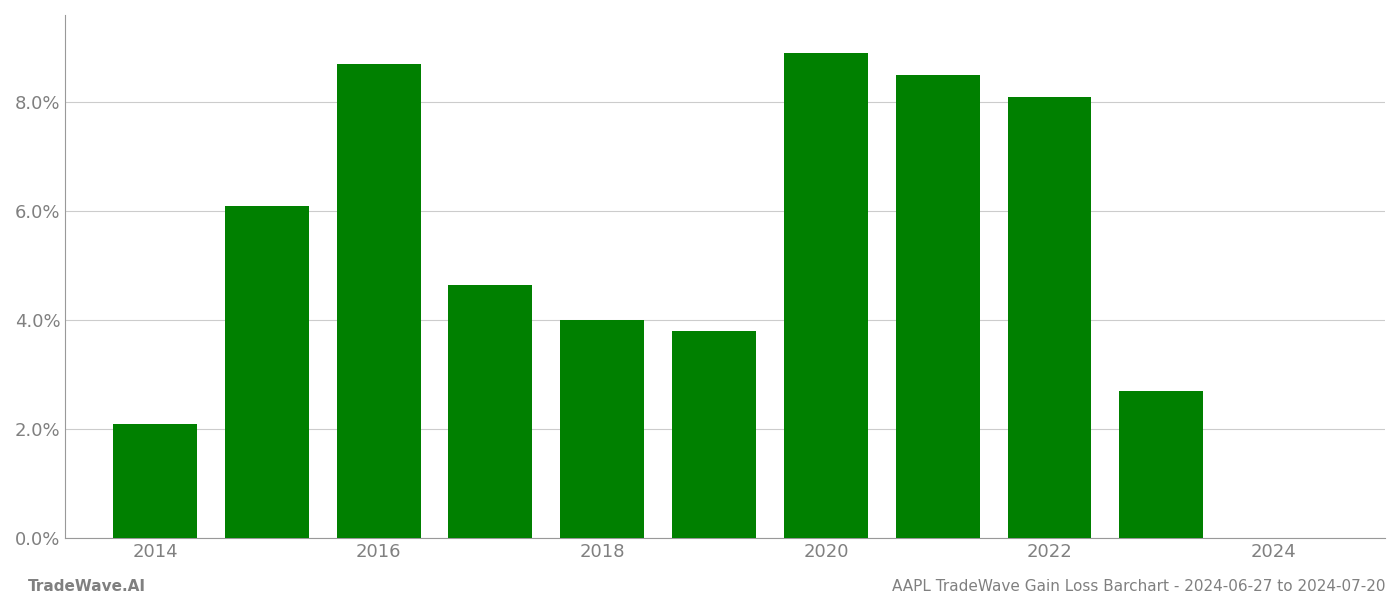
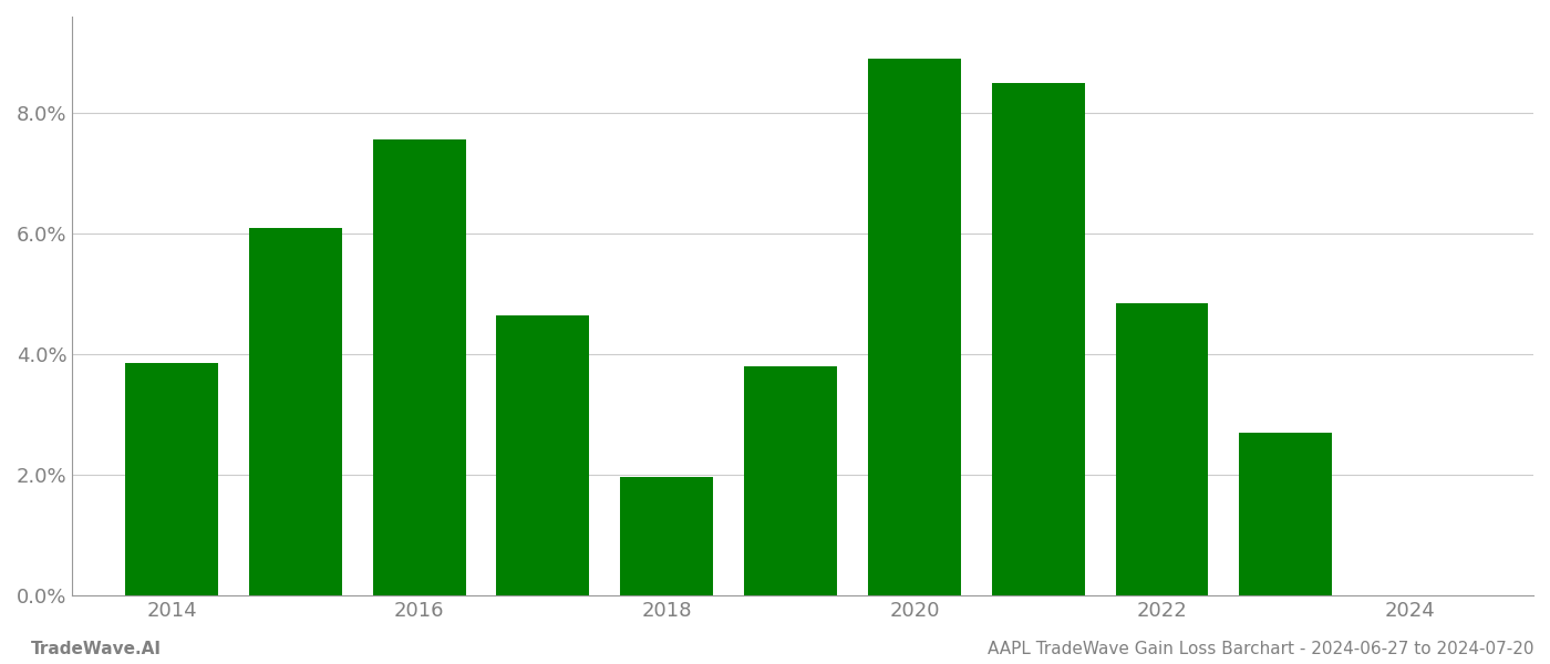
2014: 2.10% -> 3.86%
2016: 8.70% -> 7.56%
2018: 4.00% -> 1.96%
2022: 8.10% -> 4.84%
